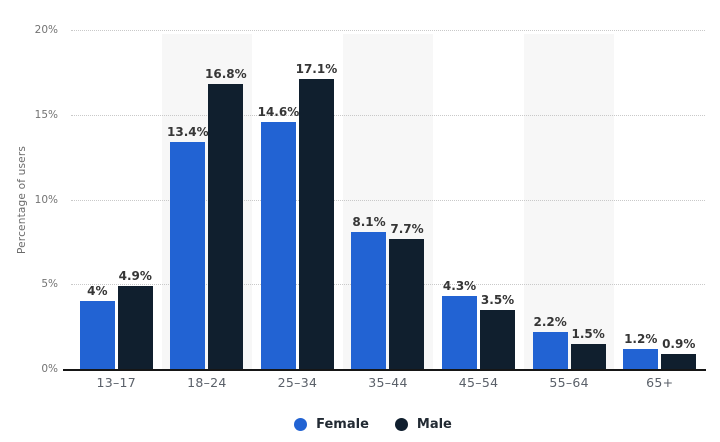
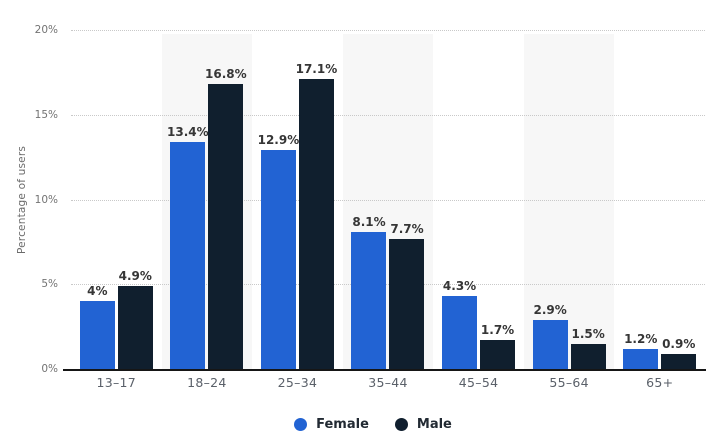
Female/25–34: 14.6% -> 12.9%
Male/45–54: 3.5% -> 1.7%
Female/55–64: 2.2% -> 2.9%
